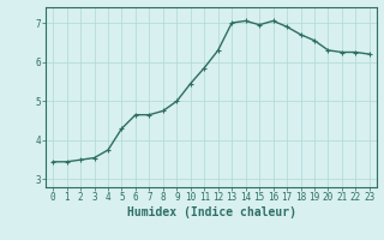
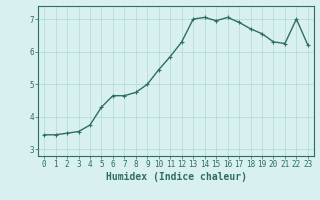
22: 6.25 -> 7.00
